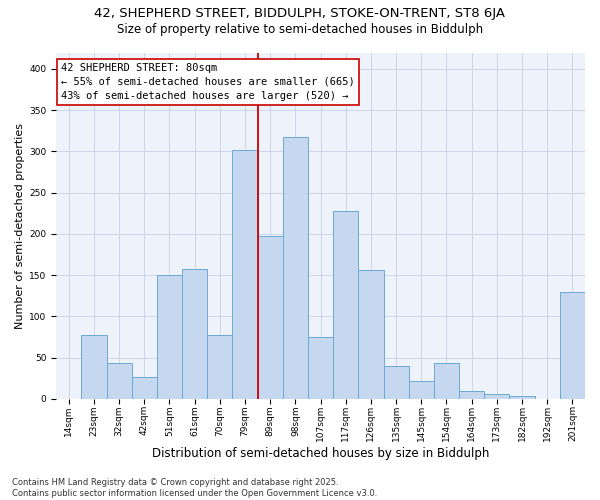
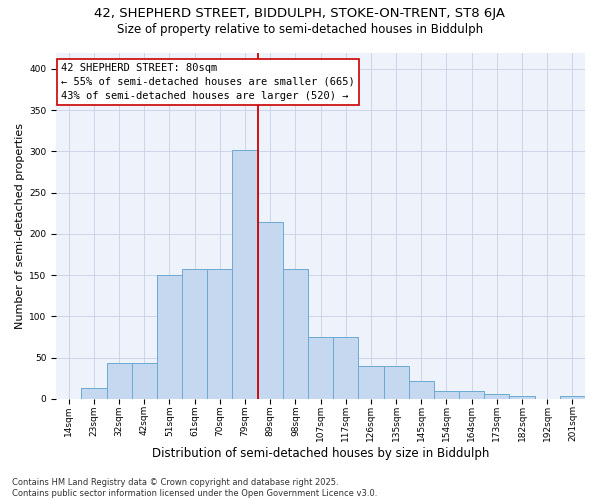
23sqm: 78 -> 13
42sqm: 26 -> 44
70sqm: 78 -> 157
89sqm: 198 -> 215
98sqm: 318 -> 158
117sqm: 228 -> 75
126sqm: 156 -> 40
154sqm: 44 -> 10
201sqm: 130 -> 3
